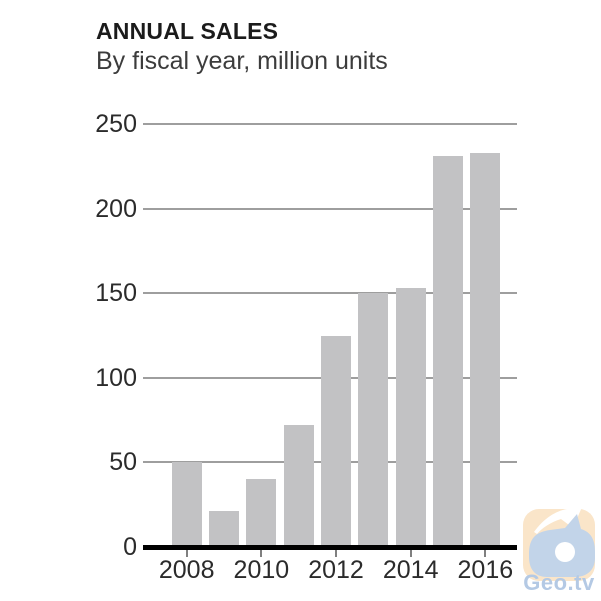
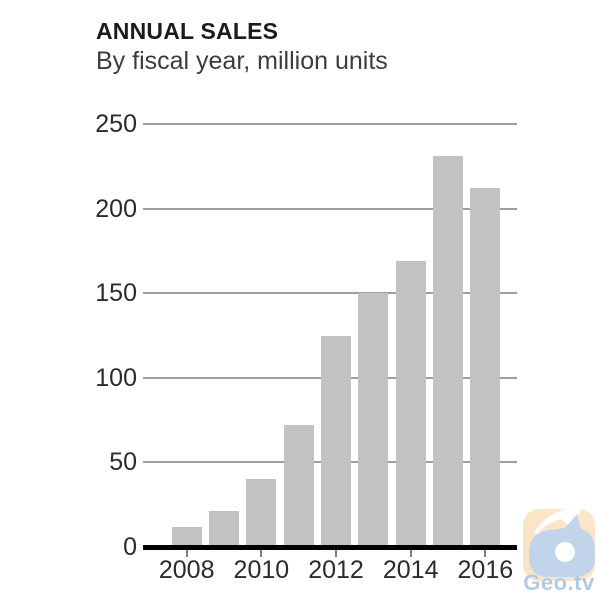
2008: 50 -> 12
2014: 153 -> 169
2016: 233 -> 212
